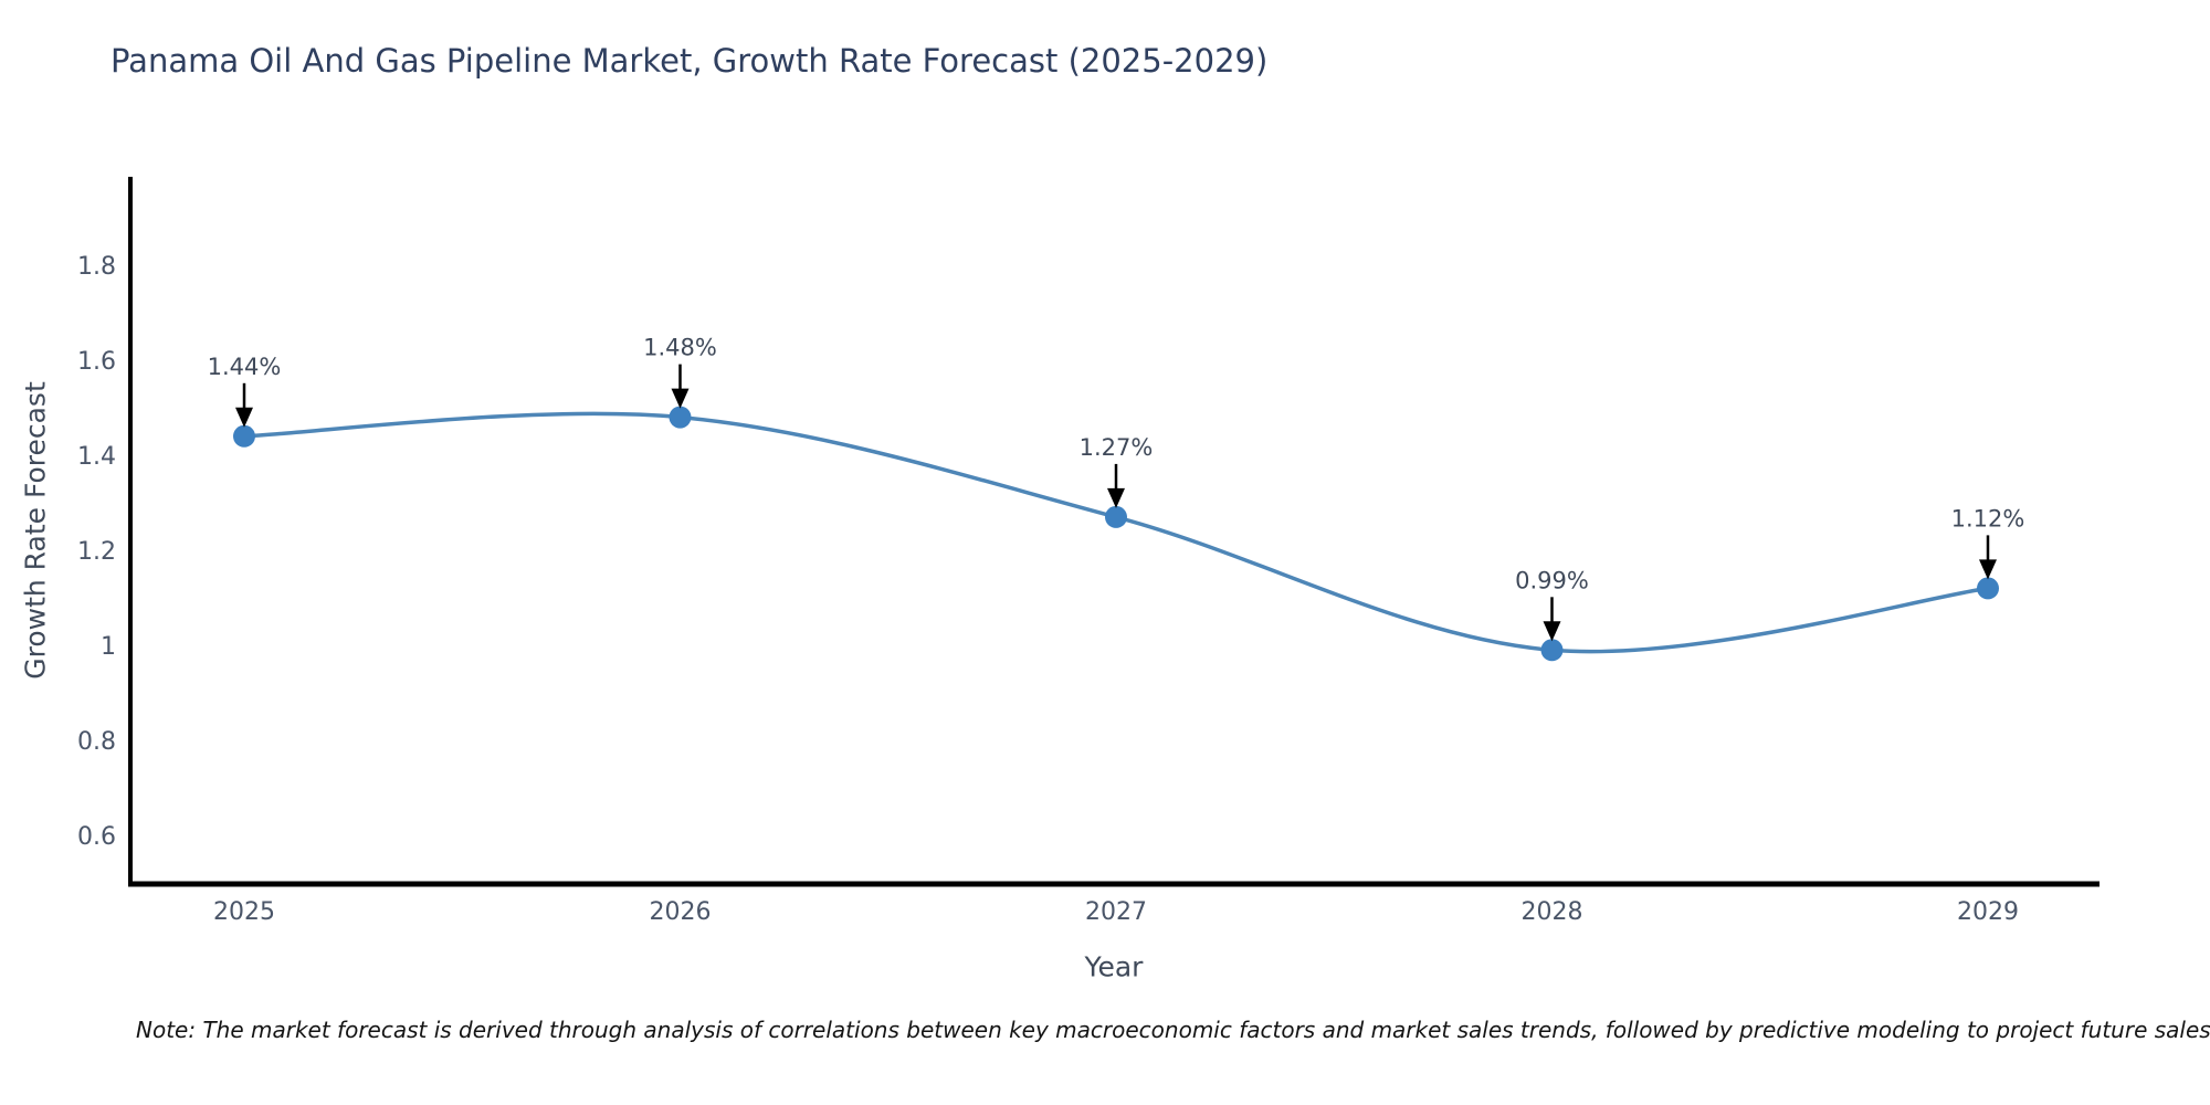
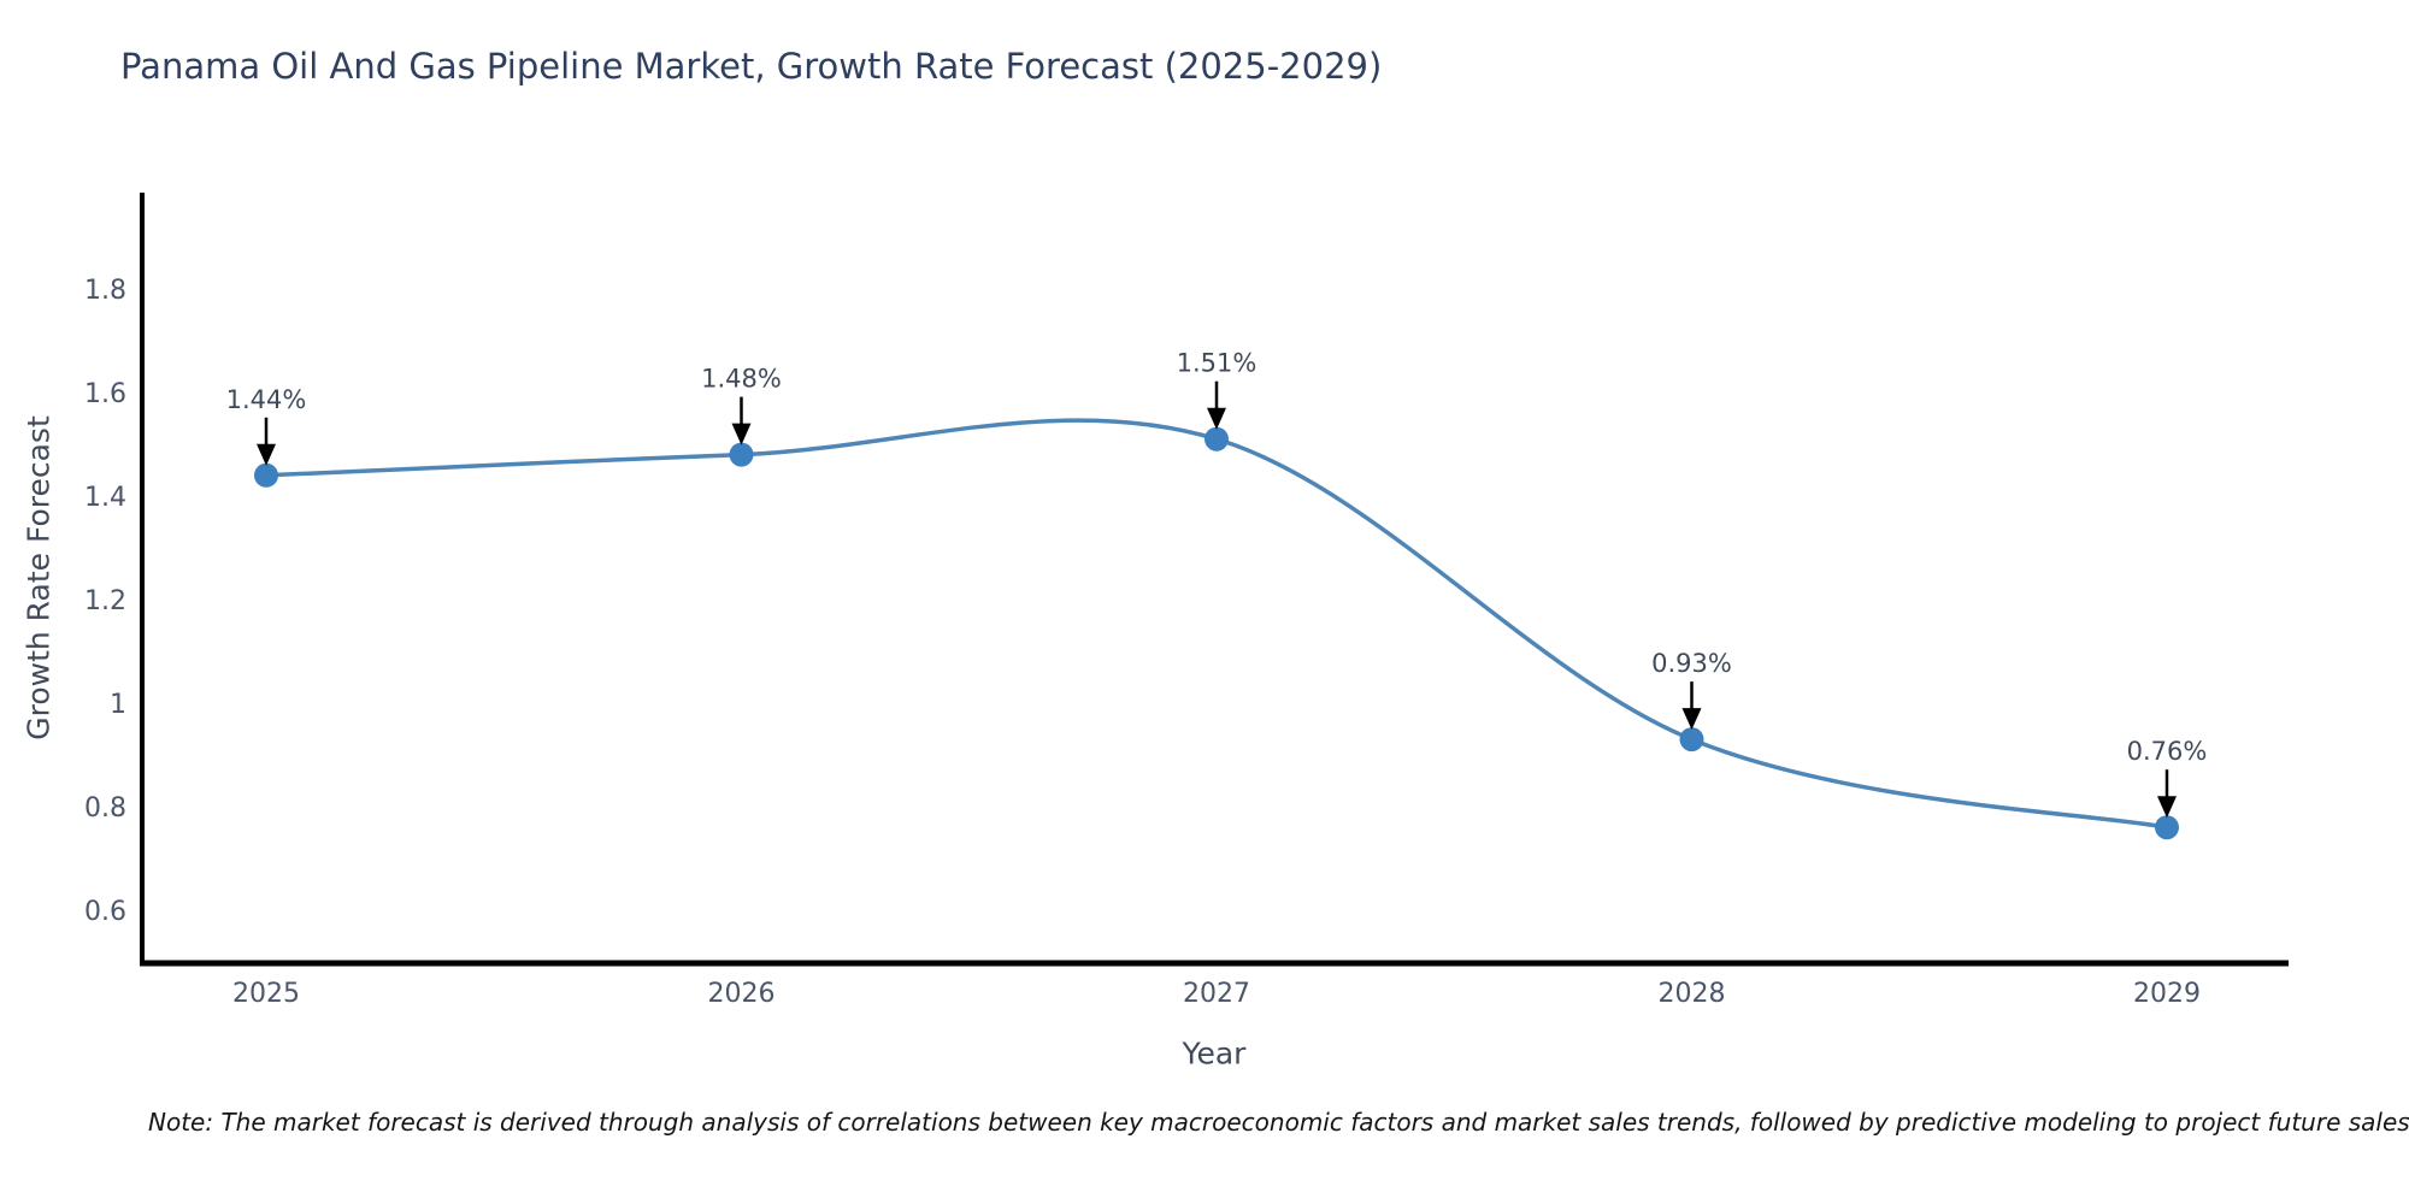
2027: 1.27% -> 1.51%
2028: 0.99% -> 0.93%
2029: 1.12% -> 0.76%
